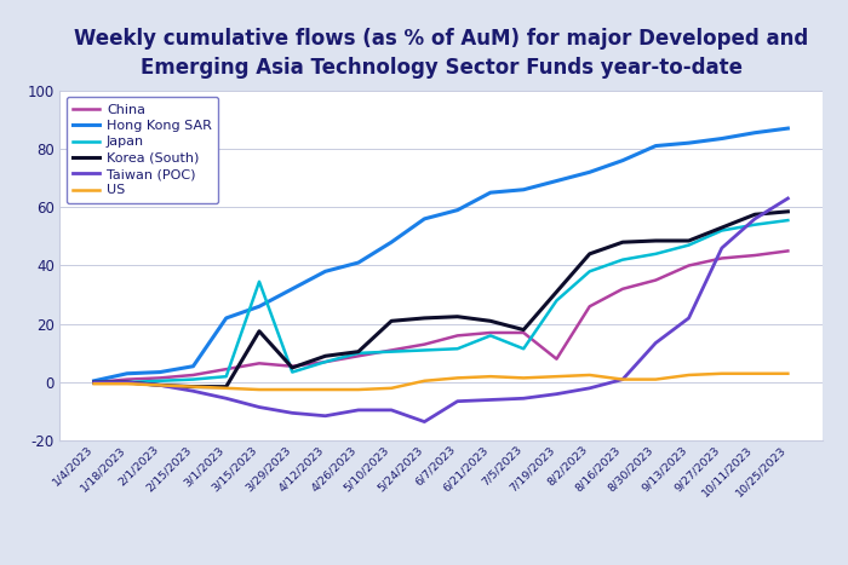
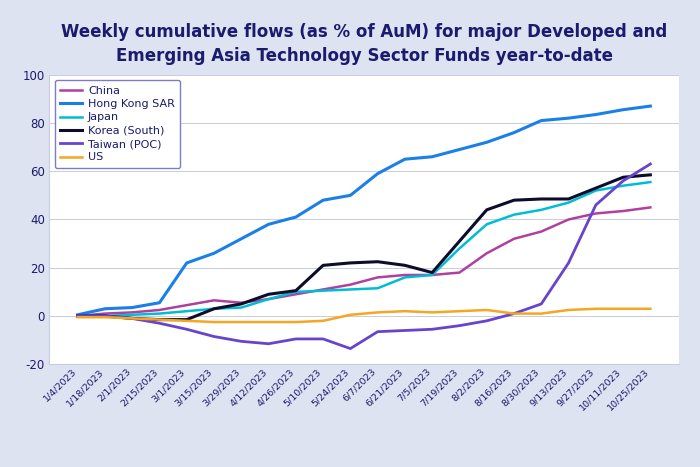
Japan/3/15/2023: 34.5 -> 3.0
Korea (South)/3/15/2023: 17.5 -> 3.0
Hong Kong SAR/5/24/2023: 56.0 -> 50.0
Japan/7/5/2023: 11.5 -> 17.0
China/7/19/2023: 8.0 -> 18.0
Taiwan (POC)/8/30/2023: 13.5 -> 5.0
